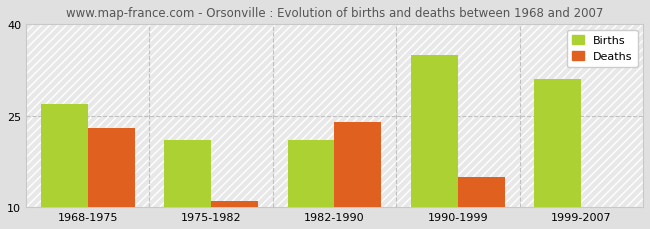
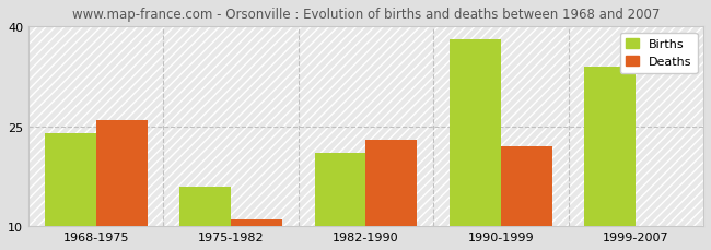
Births/1968-1975: 27 -> 24
Deaths/1968-1975: 23 -> 26
Births/1975-1982: 21 -> 16
Deaths/1982-1990: 24 -> 23
Births/1990-1999: 35 -> 38
Deaths/1990-1999: 15 -> 22
Births/1999-2007: 31 -> 34
